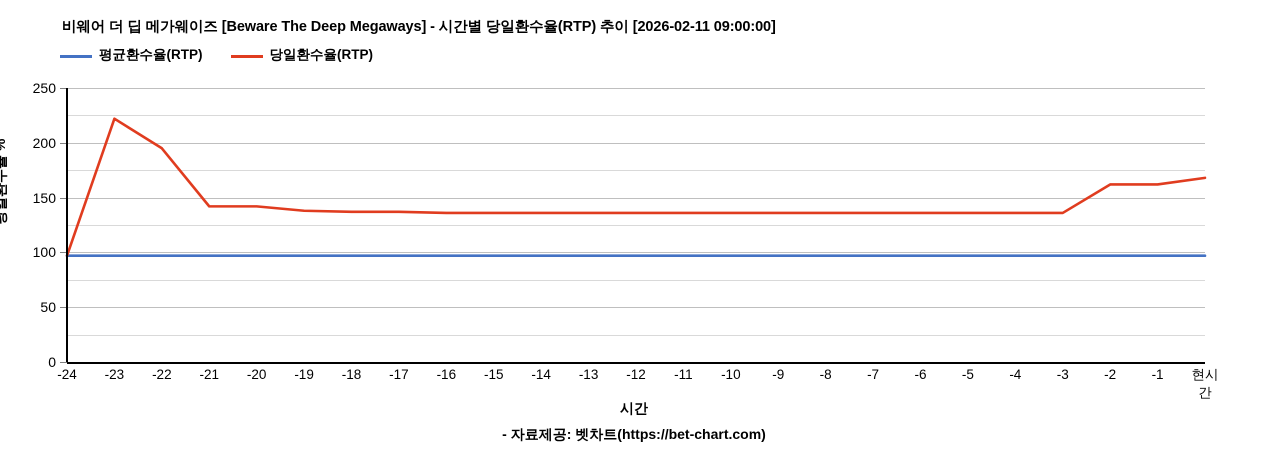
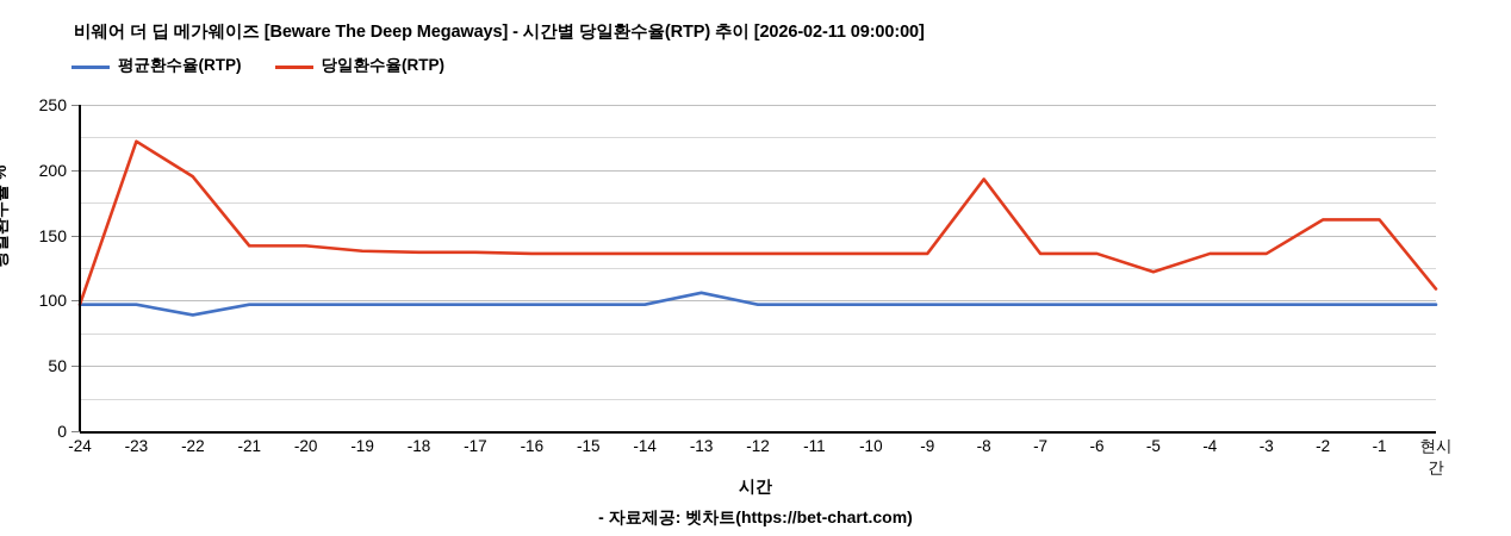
평균환수율(RTP)/-22: 97 -> 89
평균환수율(RTP)/-13: 97 -> 106
당일환수율(RTP)/-8: 136 -> 193
당일환수율(RTP)/-5: 136 -> 122
당일환수율(RTP)/현시 간: 168 -> 109
